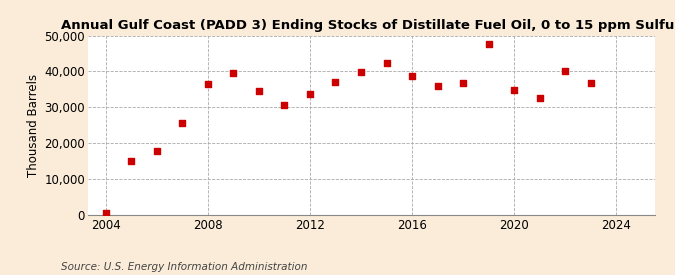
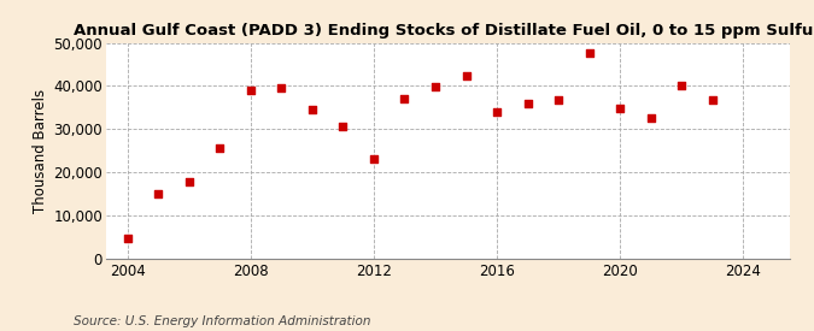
2004: 300 -> 4,500
2008: 36,400 -> 39,000
2012: 33,600 -> 23,000
2016: 38,800 -> 34,000
